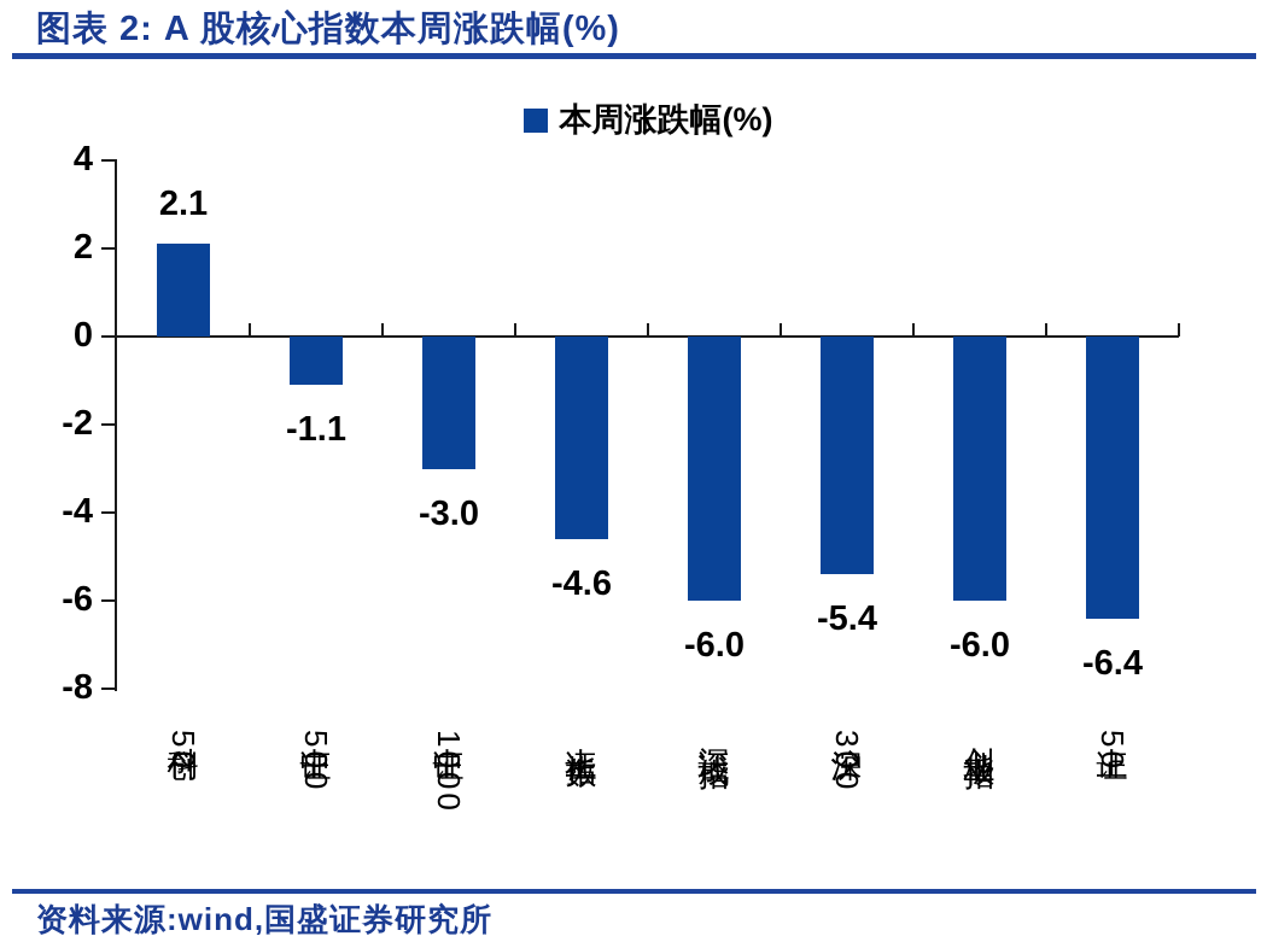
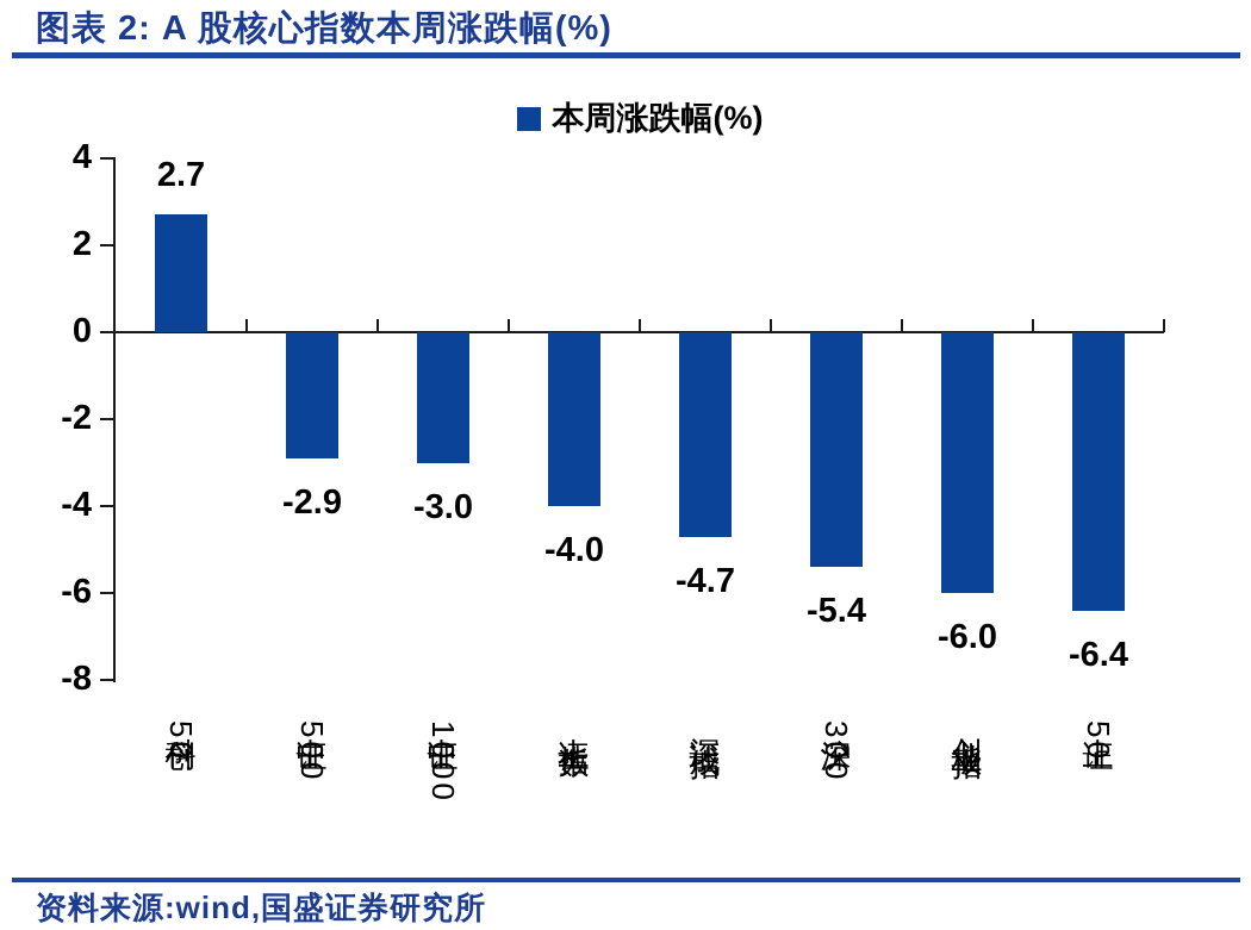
科创50: 2.1 -> 2.7
中证500: -1.1 -> -2.9
上证指数: -4.6 -> -4.0
深证成指: -6.0 -> -4.7
